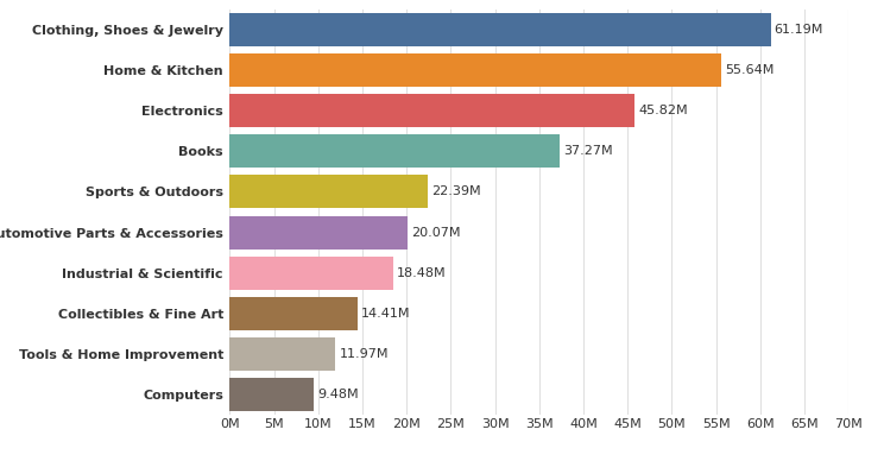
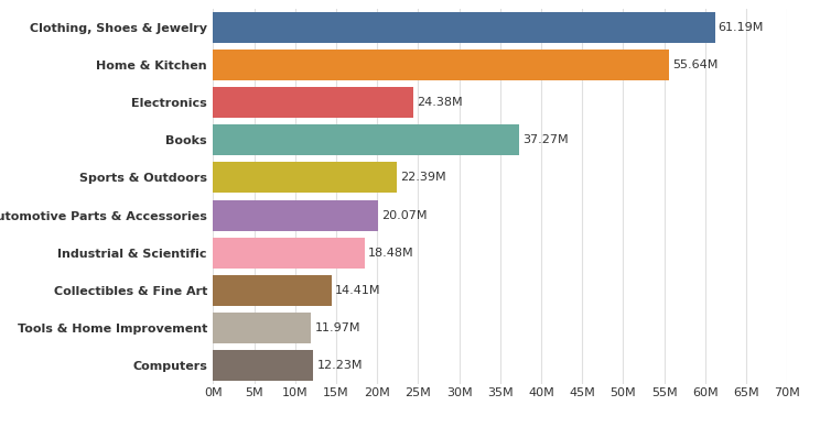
Electronics: 45.82M -> 24.38M
Computers: 9.48M -> 12.23M
